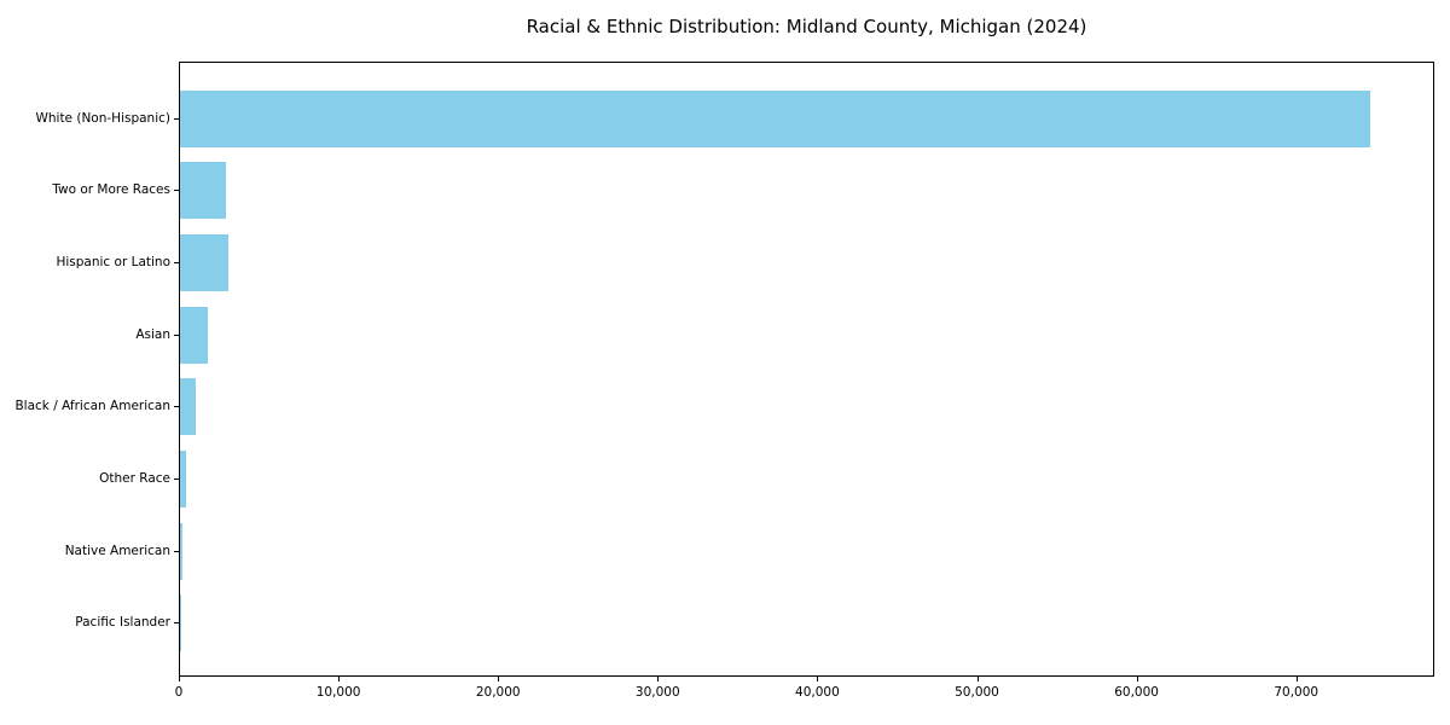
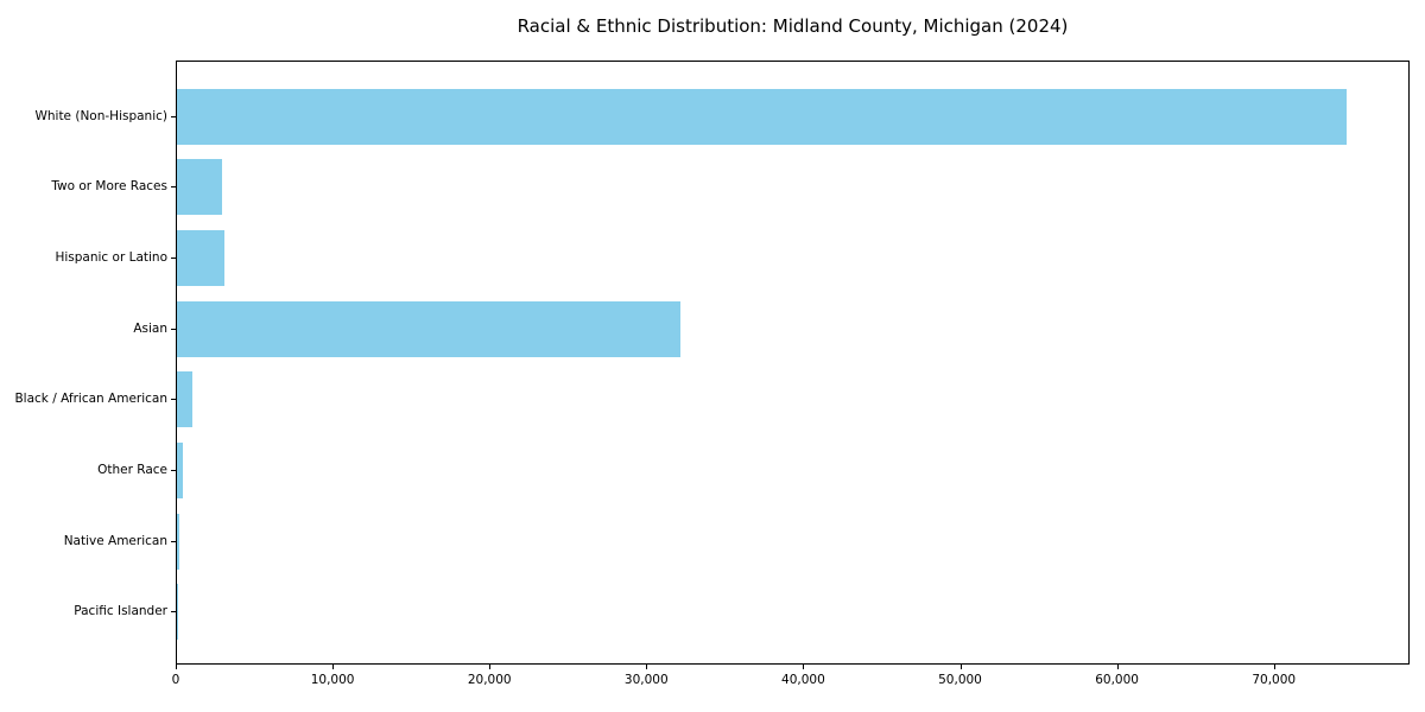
Asian: 1800 -> 32100
